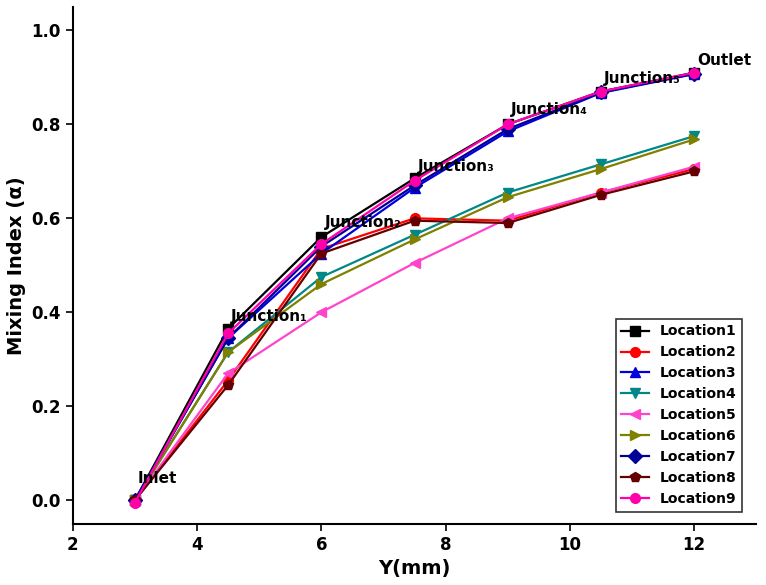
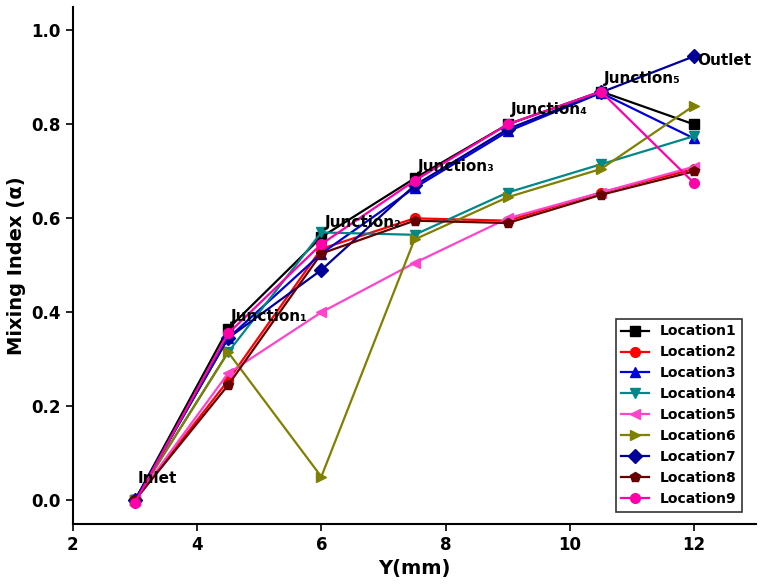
Location4/6: 0.475 -> 0.570
Location6/6: 0.460 -> 0.050
Location7/6: 0.540 -> 0.490
Location1/12: 0.910 -> 0.800
Location3/12: 0.907 -> 0.770
Location6/12: 0.768 -> 0.840
Location7/12: 0.908 -> 0.945
Location9/12: 0.910 -> 0.675
